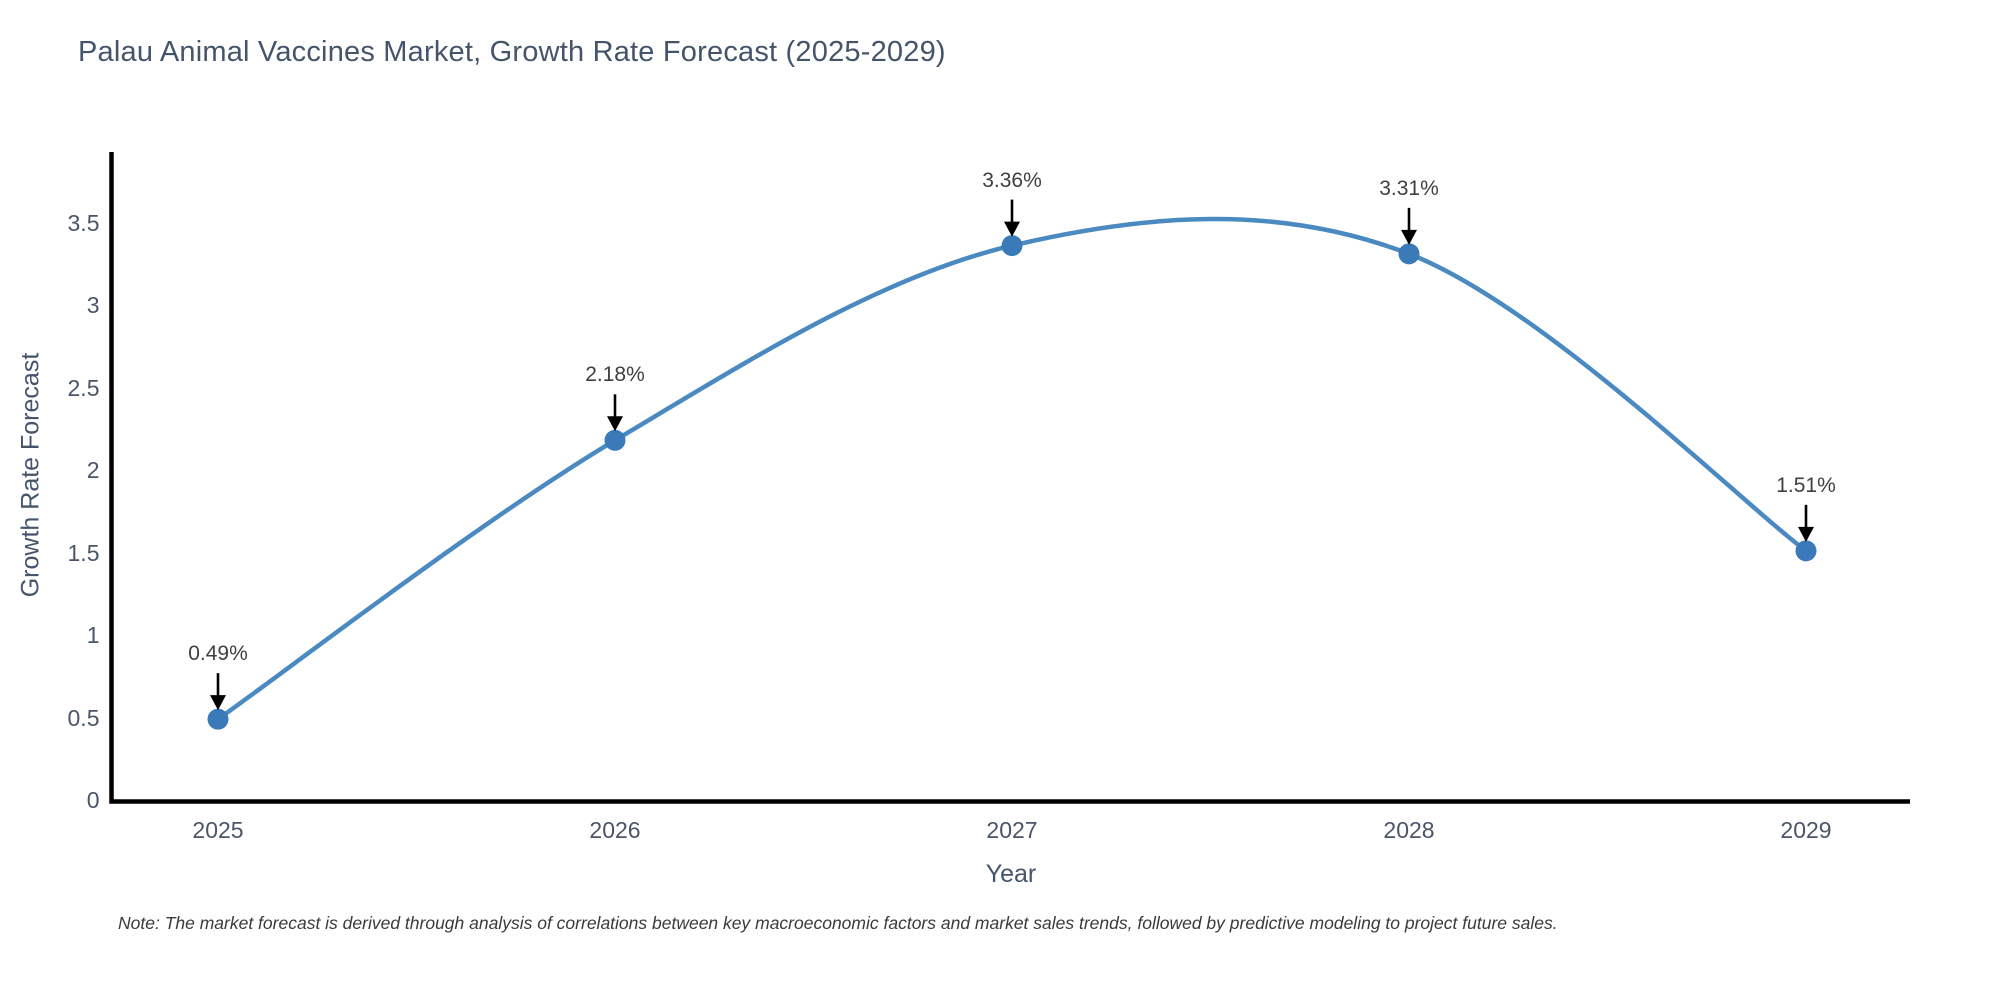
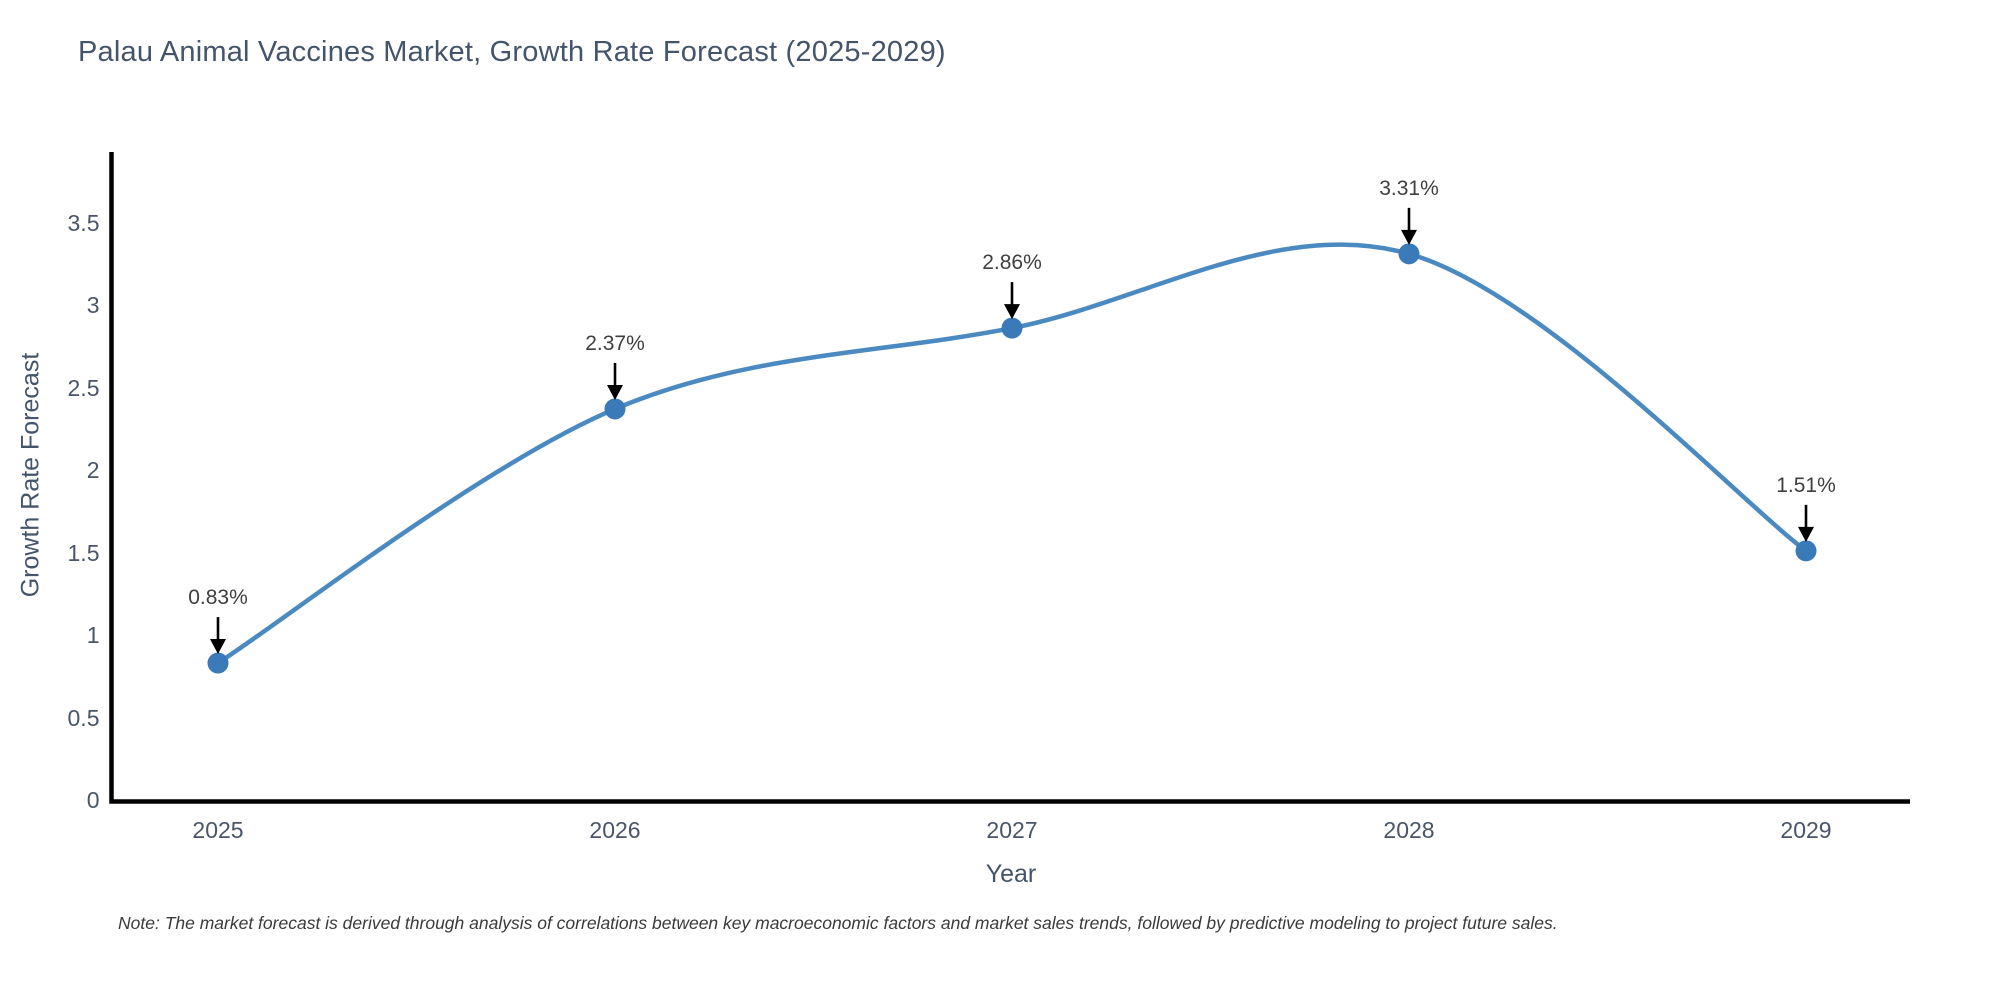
2025: 0.49% -> 0.83%
2026: 2.18% -> 2.37%
2027: 3.36% -> 2.86%
